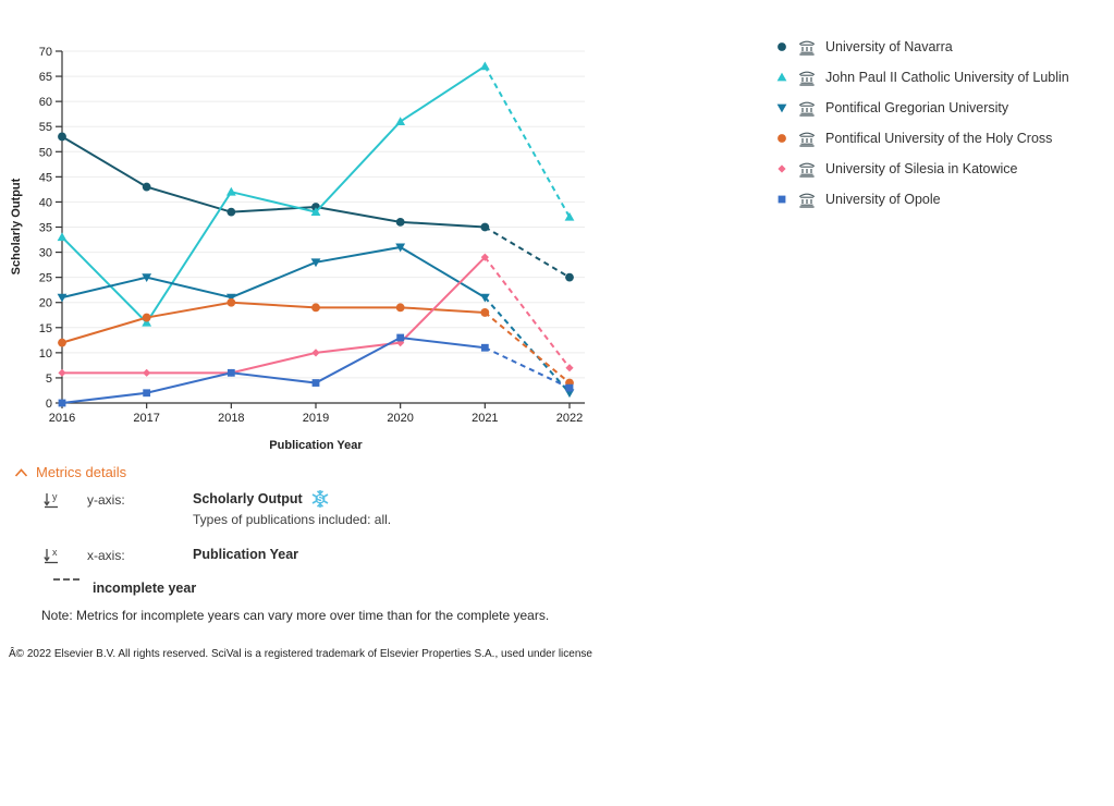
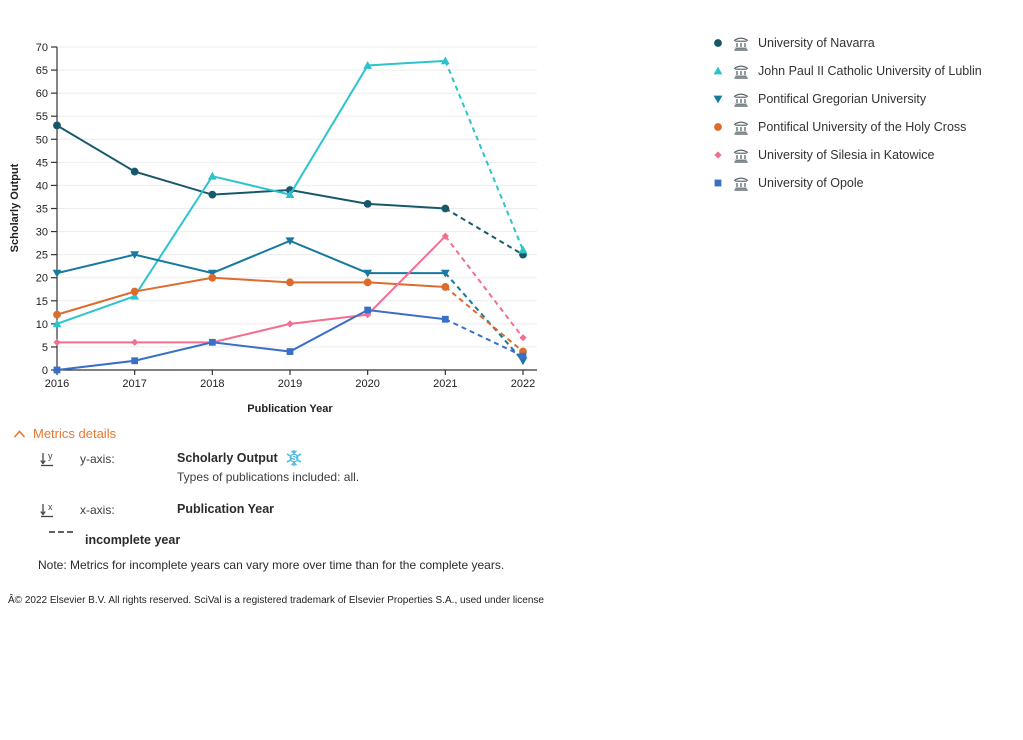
John Paul II Catholic University of Lublin/2016: 33 -> 10
John Paul II Catholic University of Lublin/2020: 56 -> 66
Pontifical Gregorian University/2020: 31 -> 21
John Paul II Catholic University of Lublin/2022: 37 -> 26
